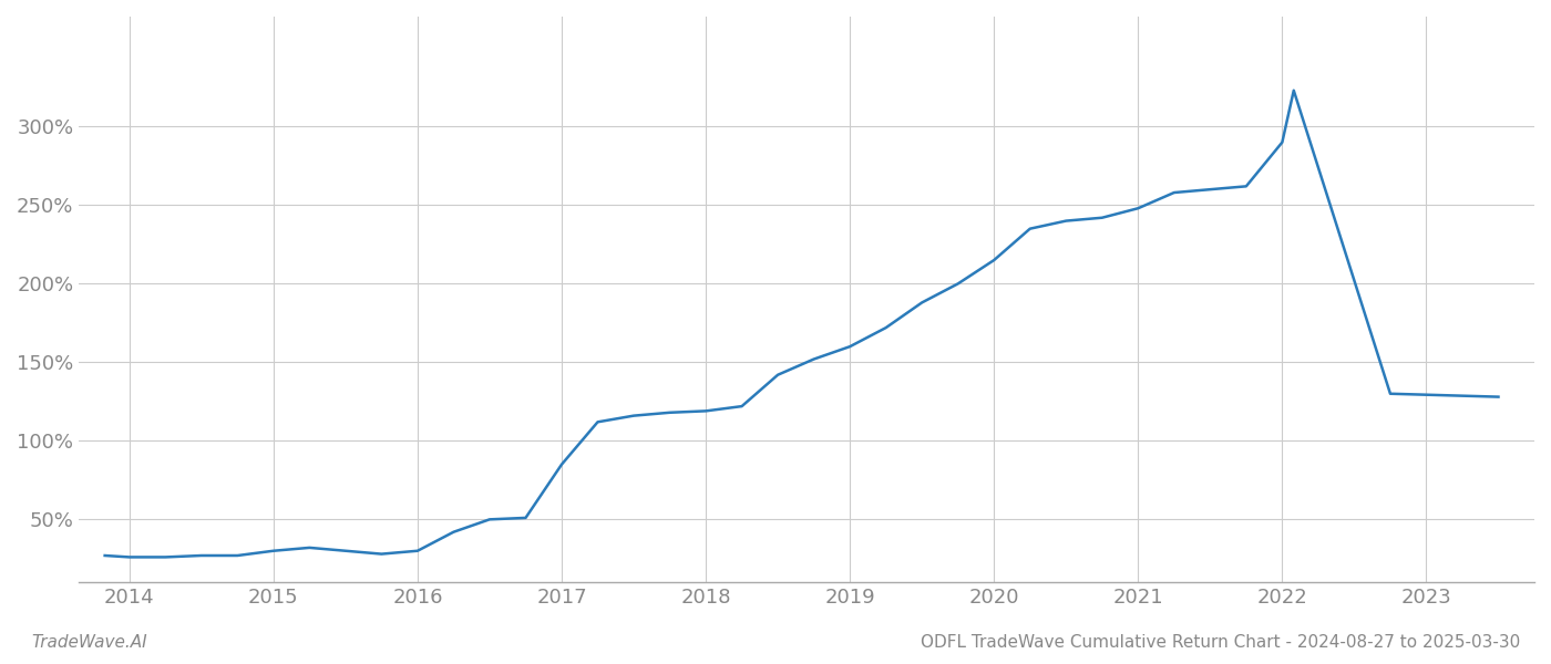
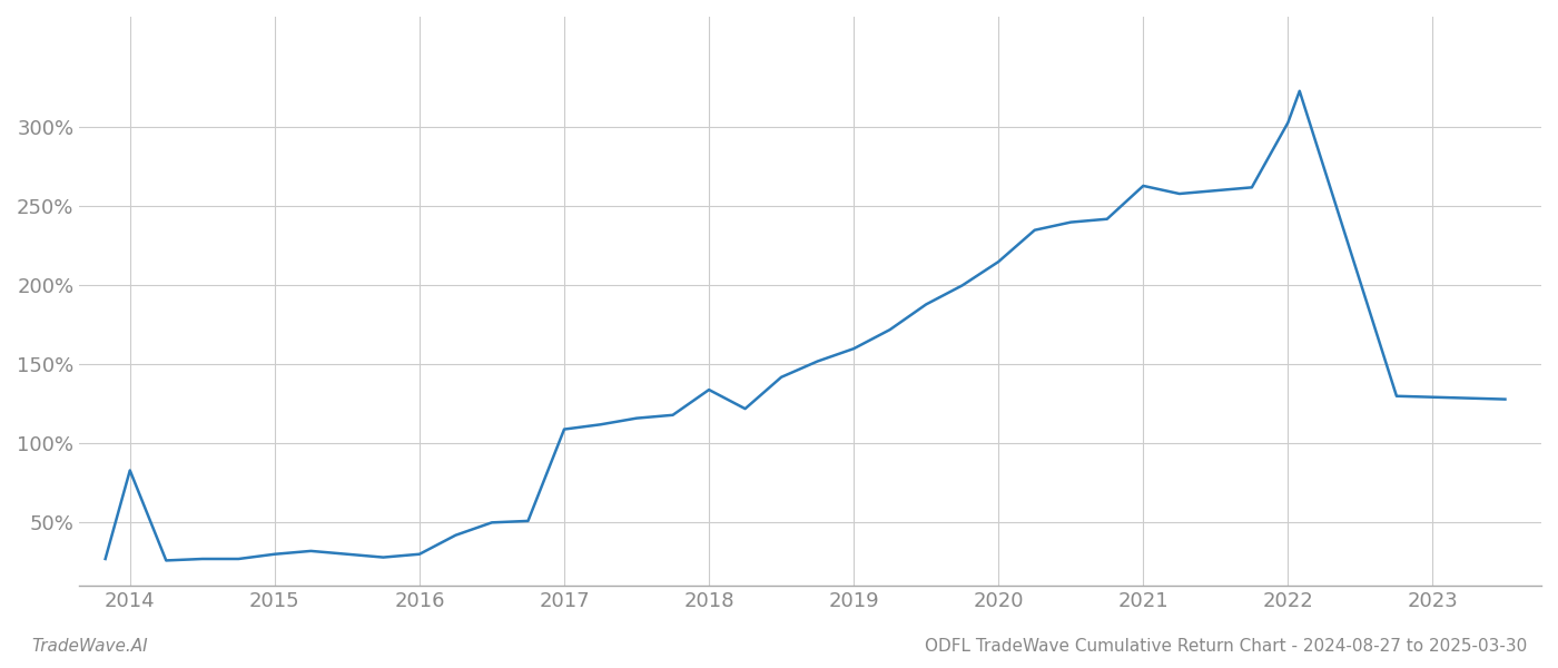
2014: 26% -> 83%
2017: 85% -> 109%
2018: 119% -> 134%
2021: 248% -> 263%
2022: 290% -> 303%
